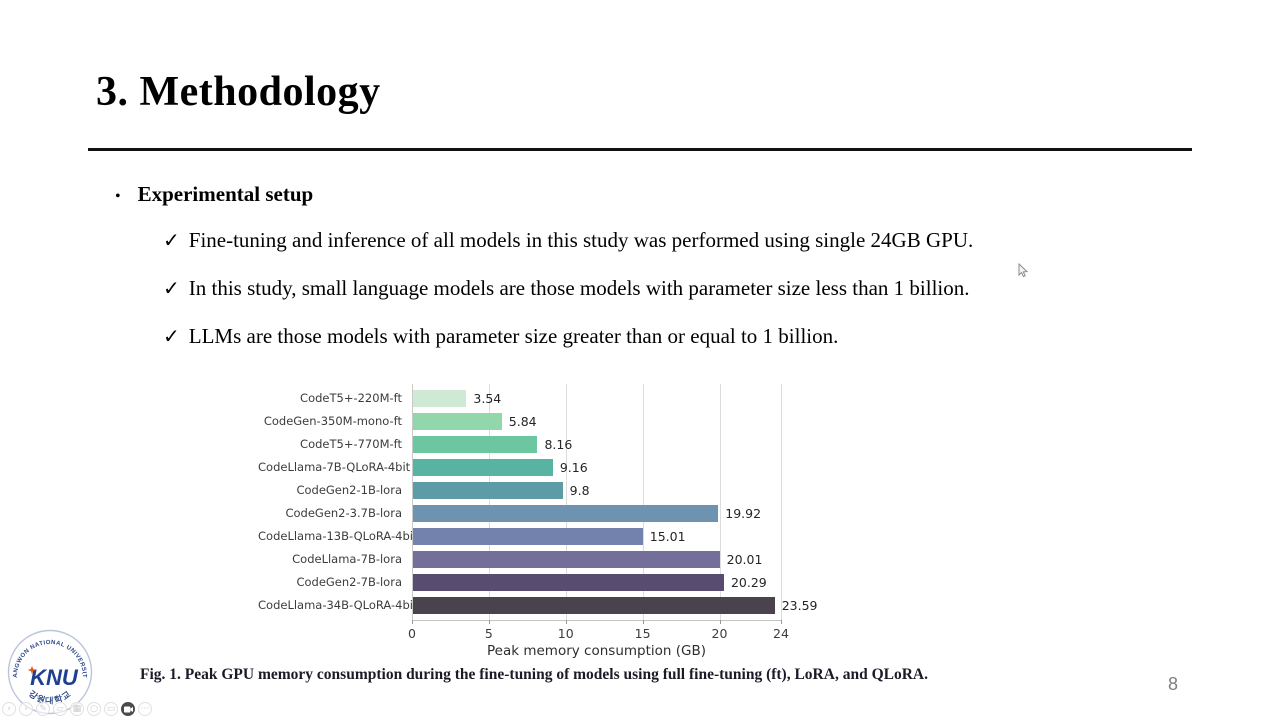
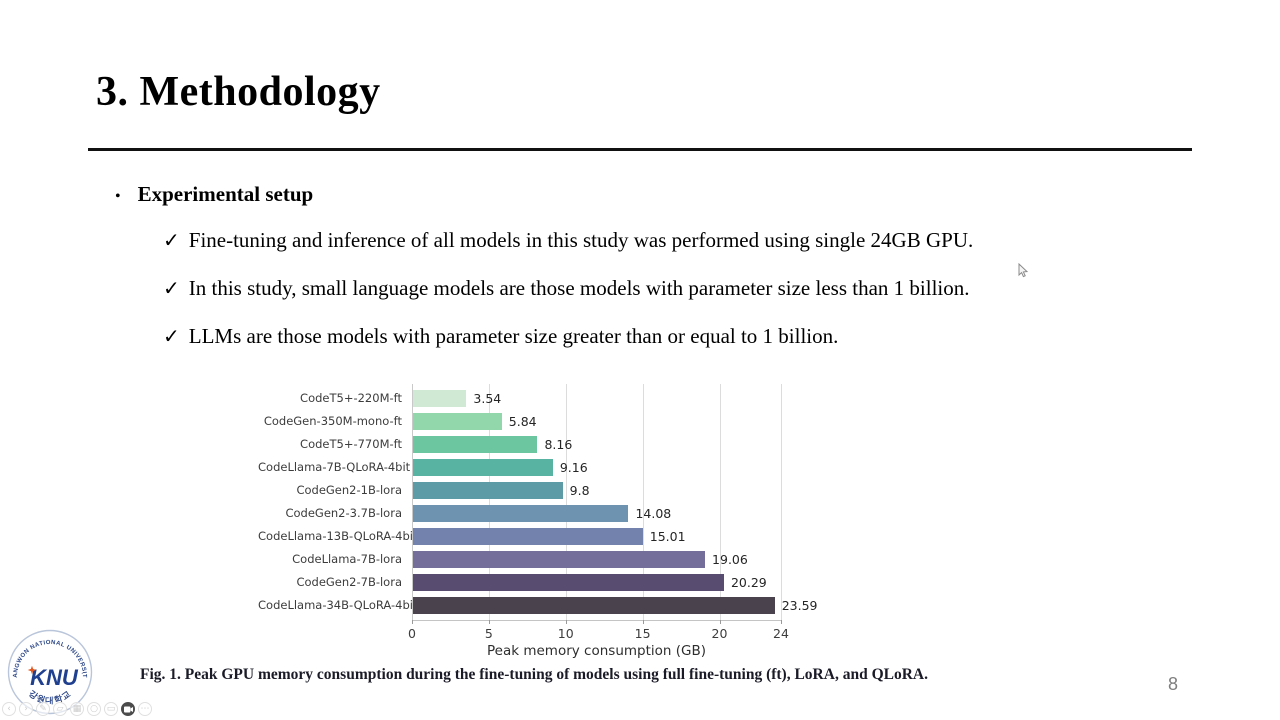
CodeGen2-3.7B-lora: 19.92 -> 14.08
CodeLlama-7B-lora: 20.01 -> 19.06
